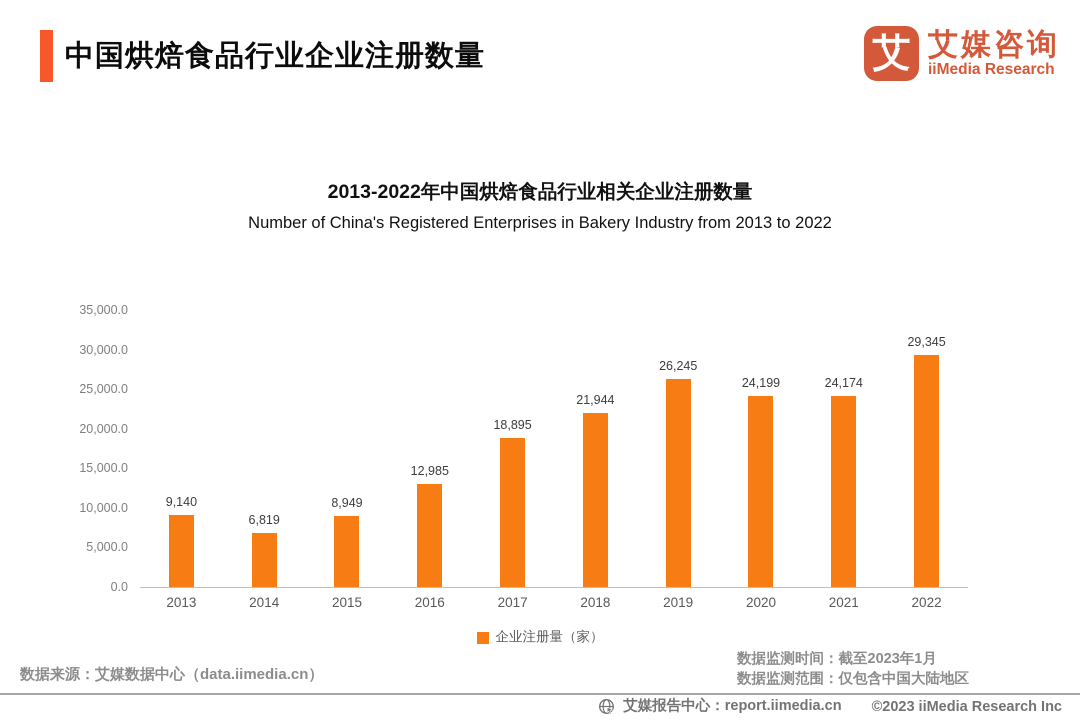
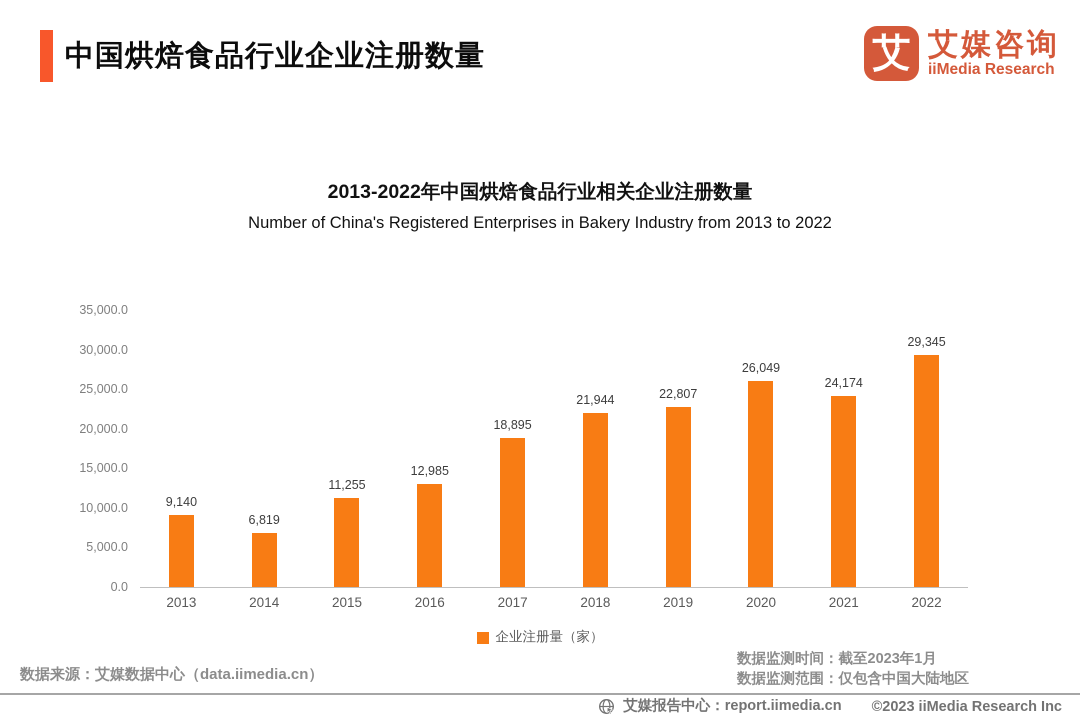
2015: 8,949 -> 11,255
2019: 26,245 -> 22,807
2020: 24,199 -> 26,049
